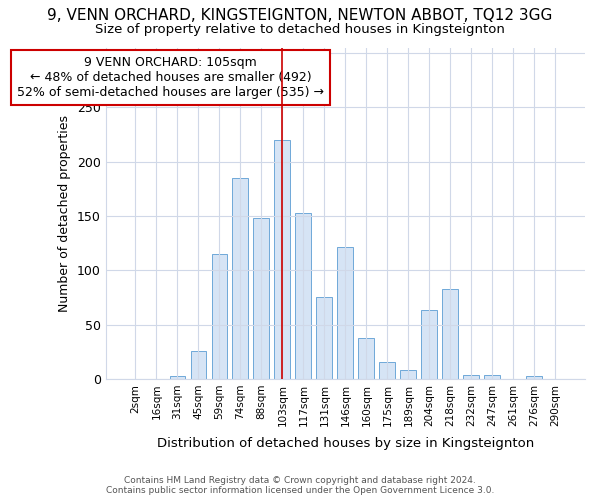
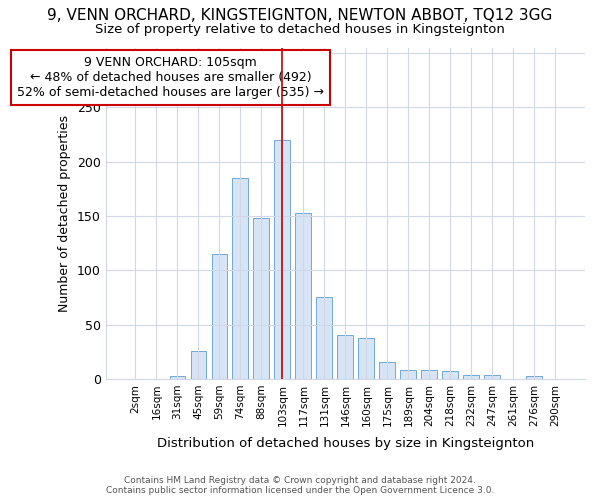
146sqm: 121 -> 40
204sqm: 63 -> 8
218sqm: 83 -> 7
